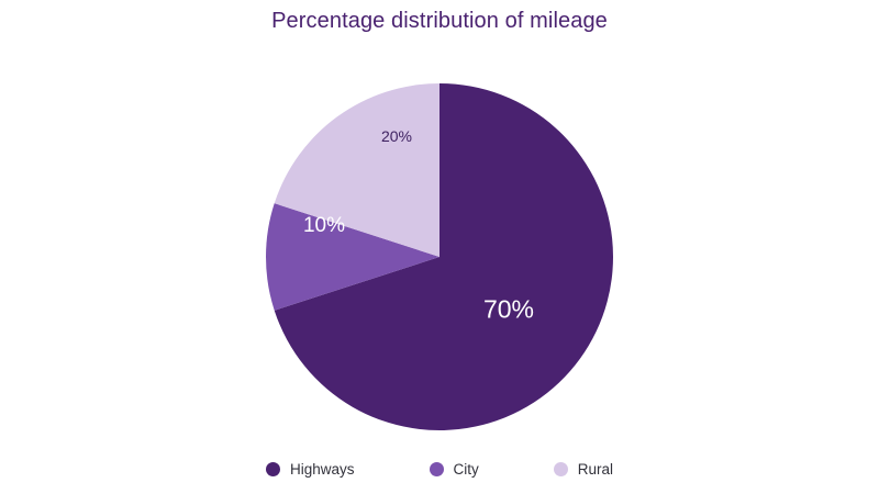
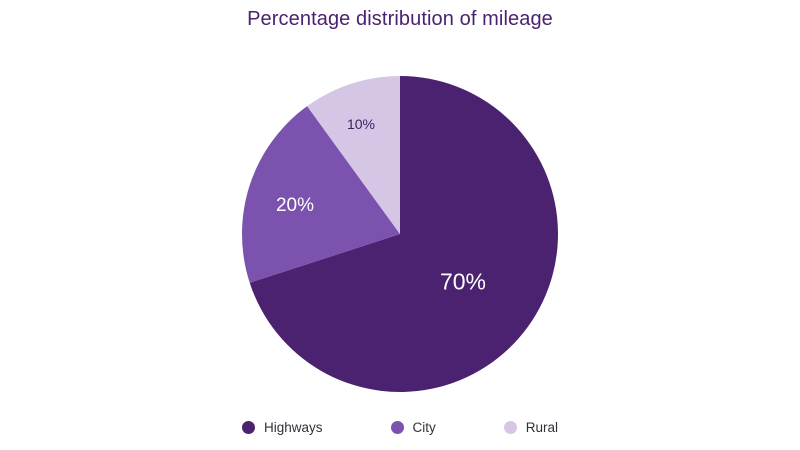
City: 10% -> 20%
Rural: 20% -> 10%
